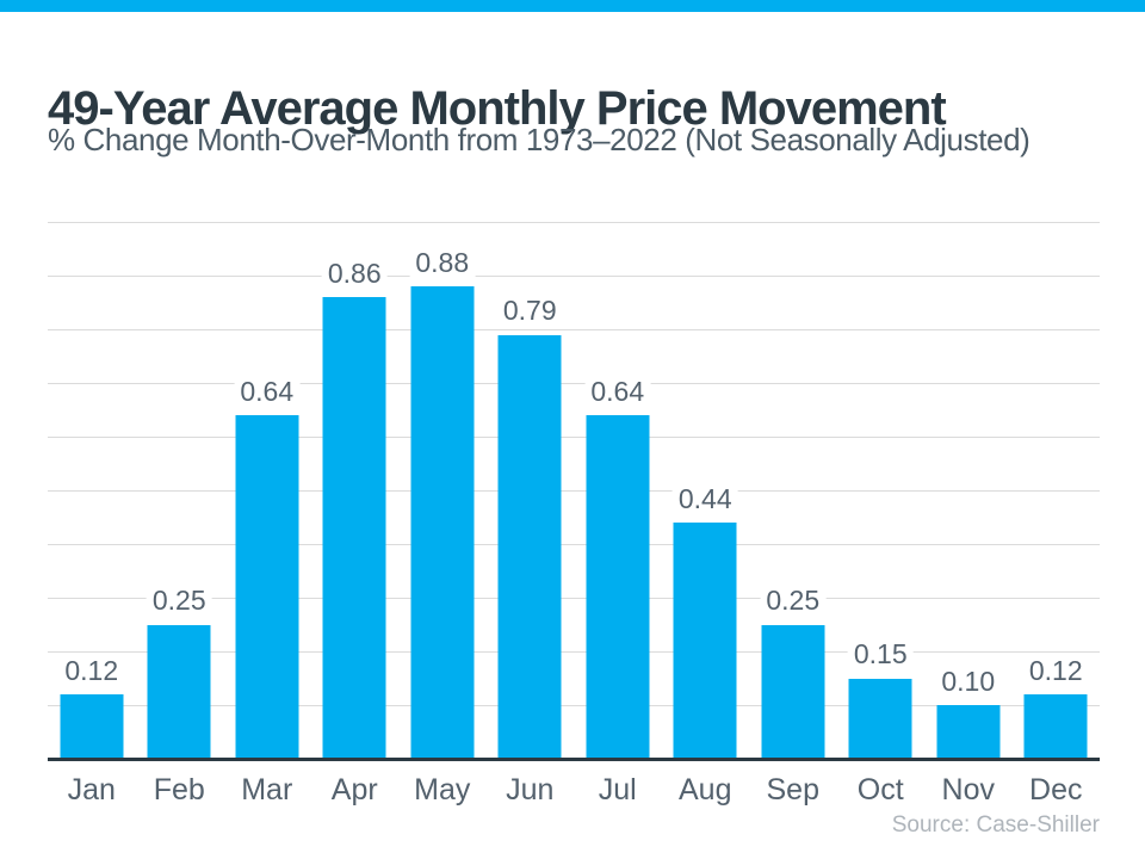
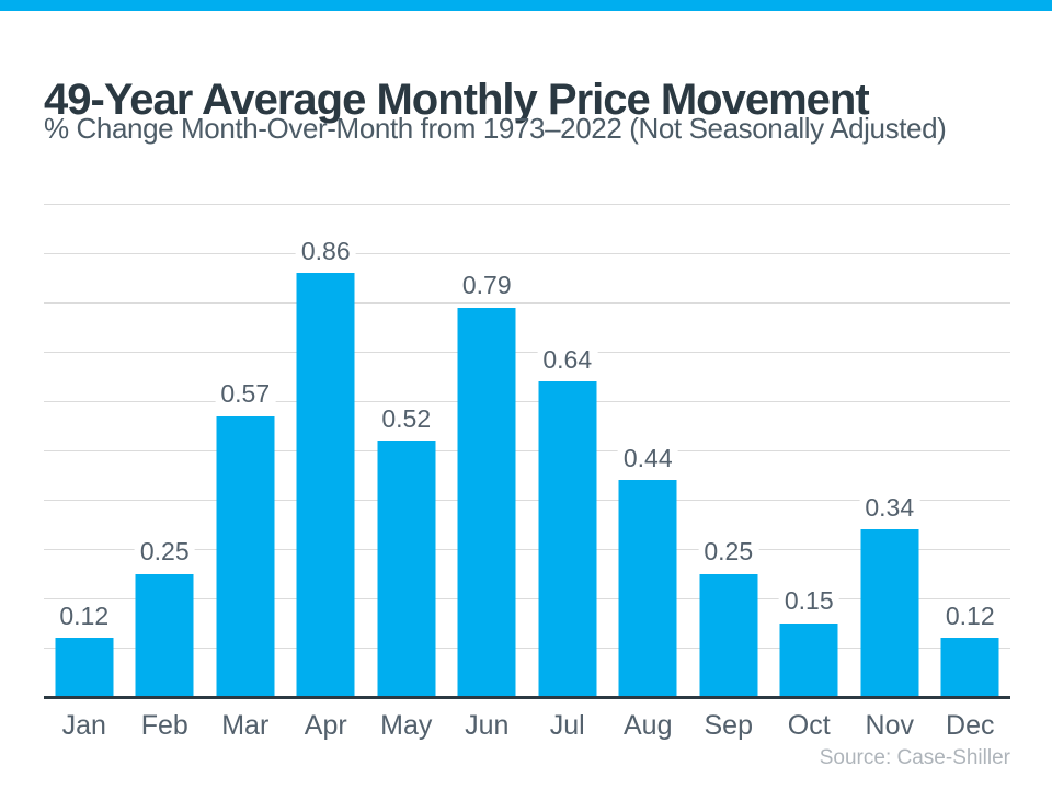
Mar: 0.64 -> 0.57
May: 0.88 -> 0.52
Nov: 0.10 -> 0.34
